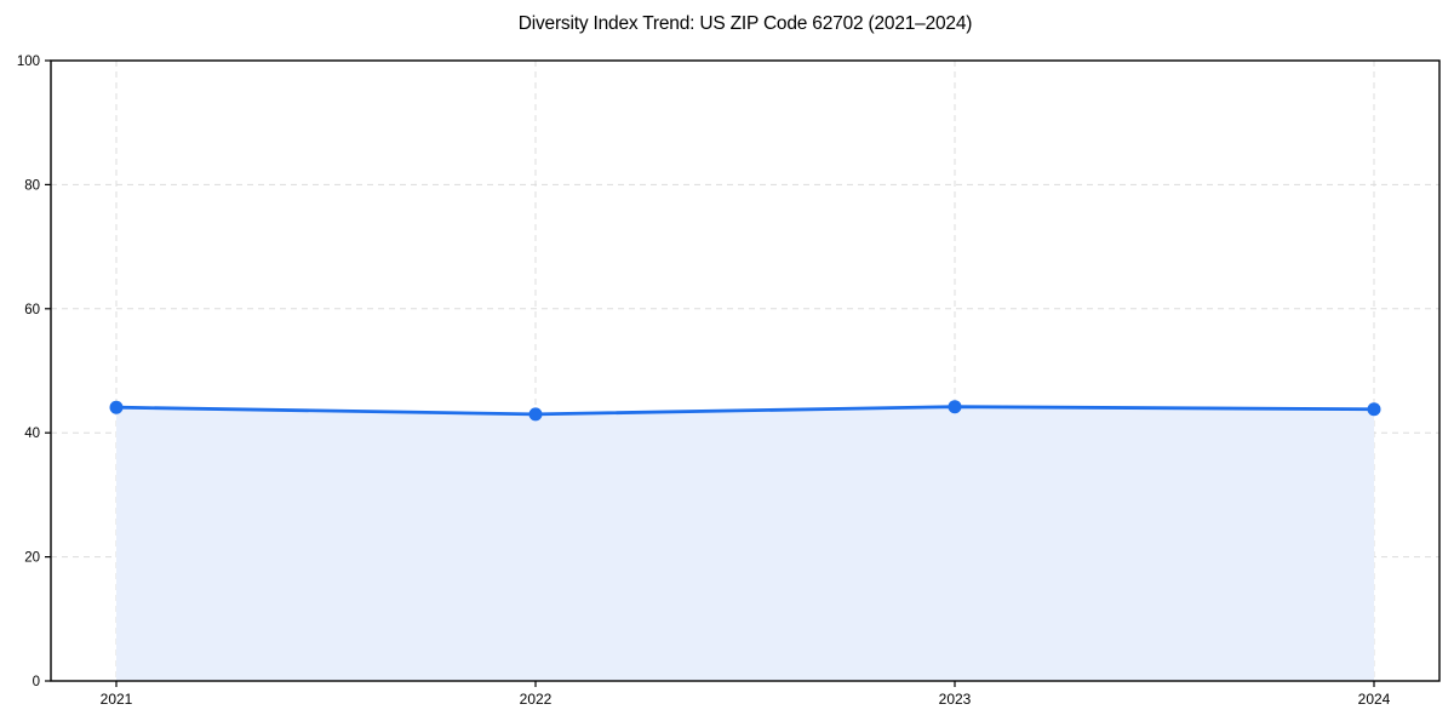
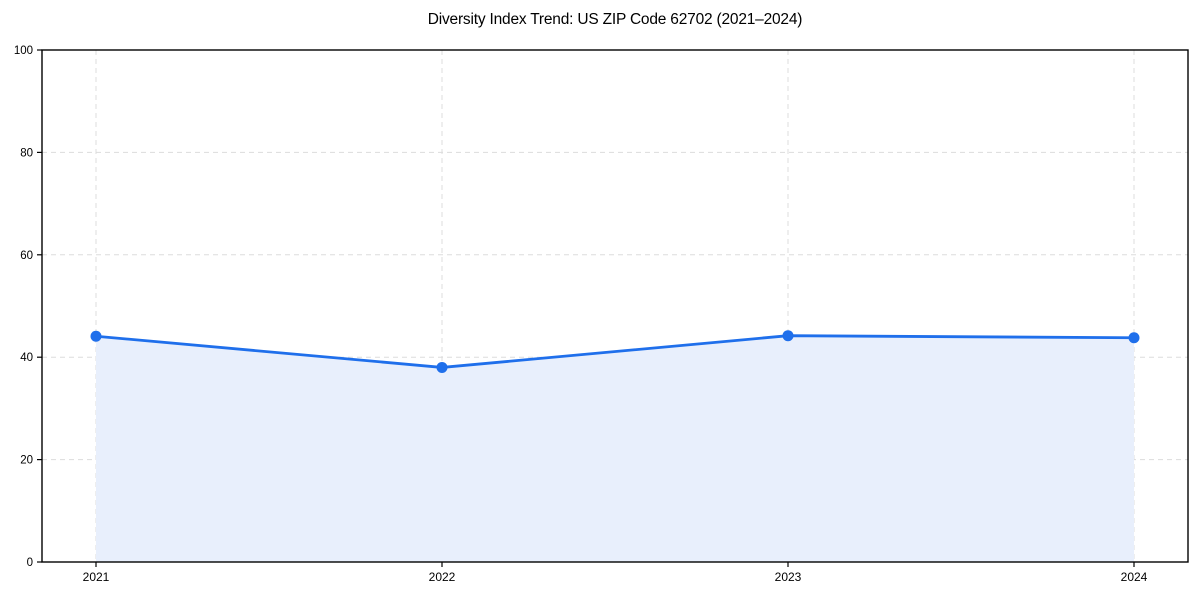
2022: 43 -> 38
